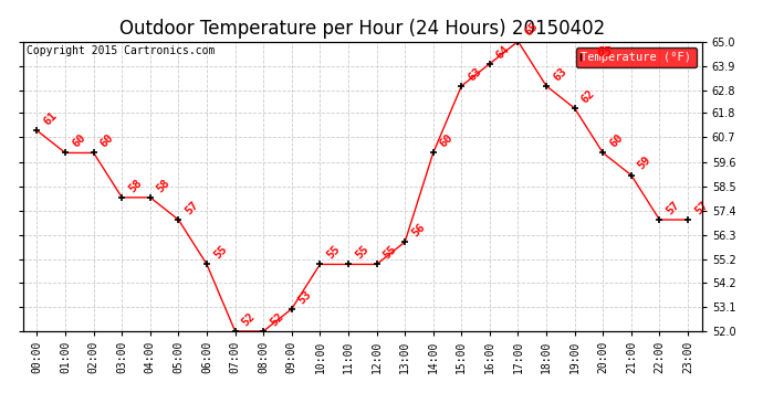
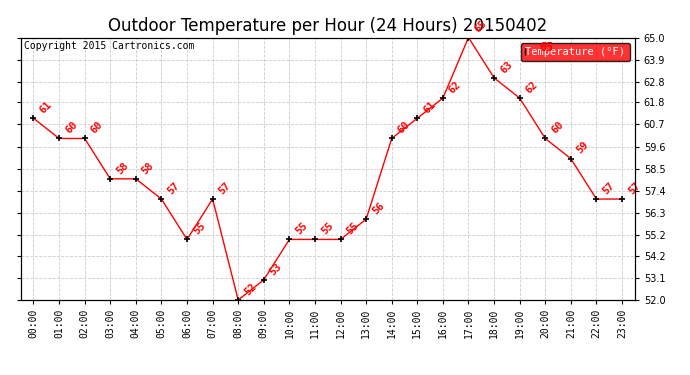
07:00: 52 -> 57
15:00: 63 -> 61
16:00: 64 -> 62
